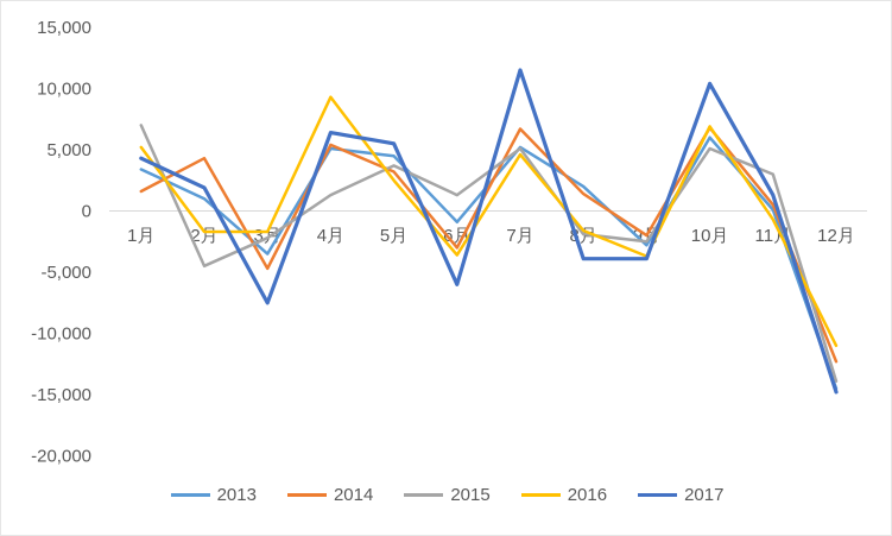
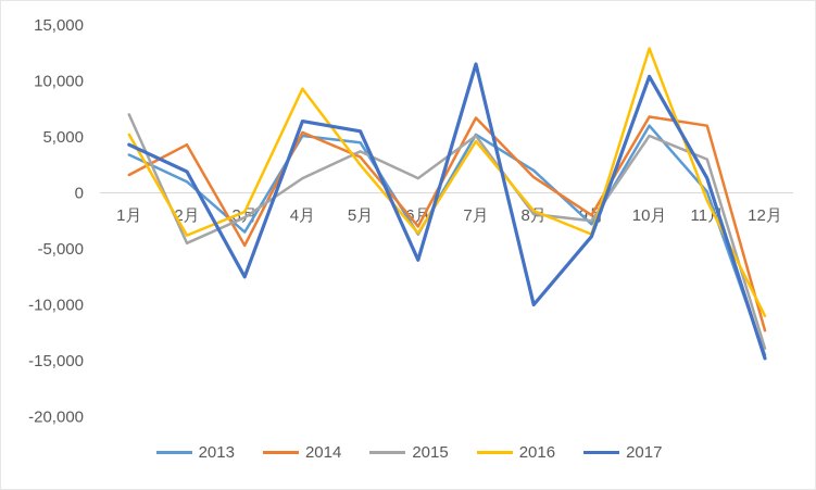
2016/2月: -1700 -> -3800
2013/6月: -900 -> -3700
2017/8月: -3900 -> -10000
2016/10月: 6900 -> 12900
2014/11月: 500 -> 6000
